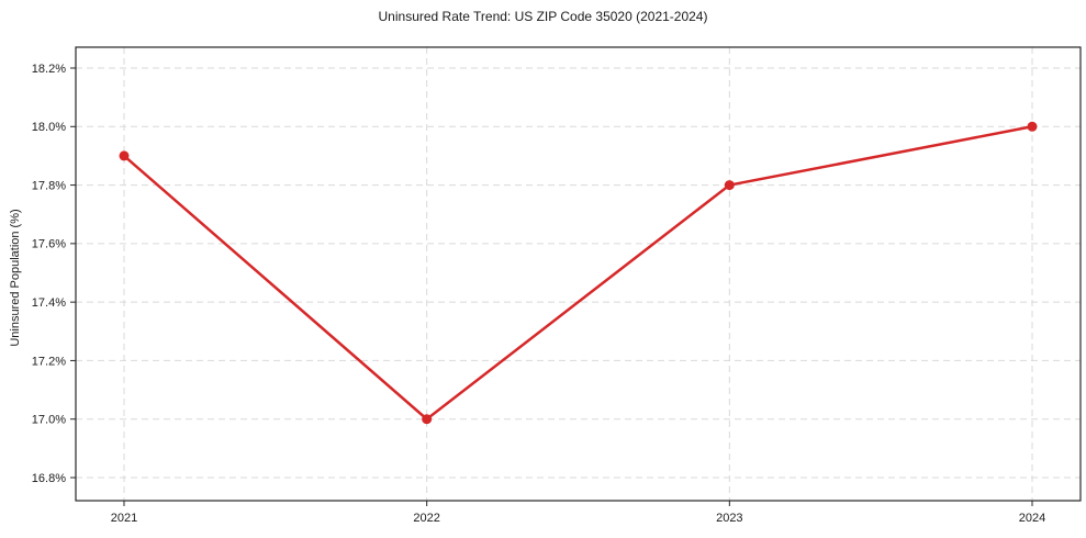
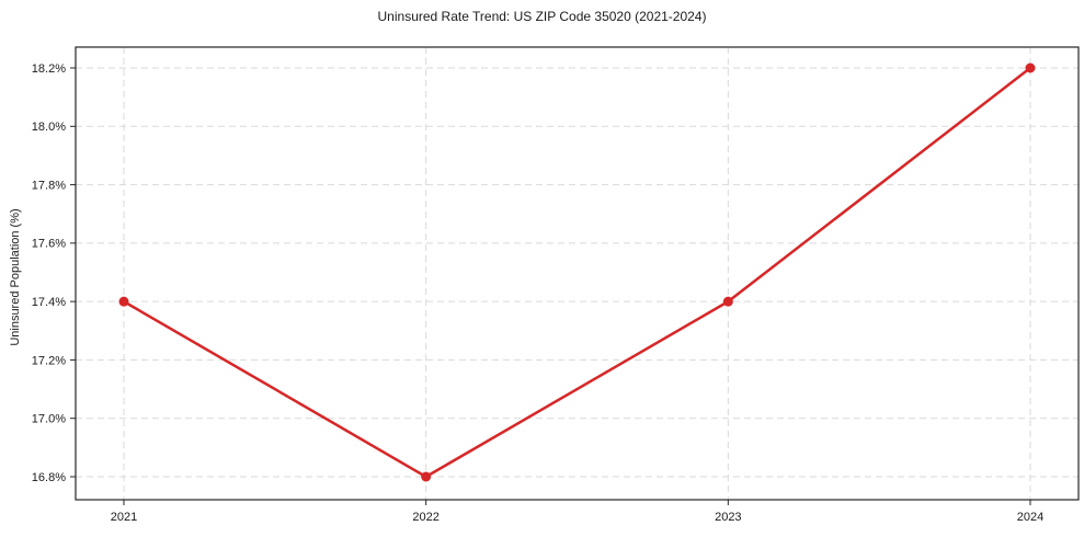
2021: 17.9% -> 17.4%
2022: 17.0% -> 16.8%
2023: 17.8% -> 17.4%
2024: 18.0% -> 18.2%
